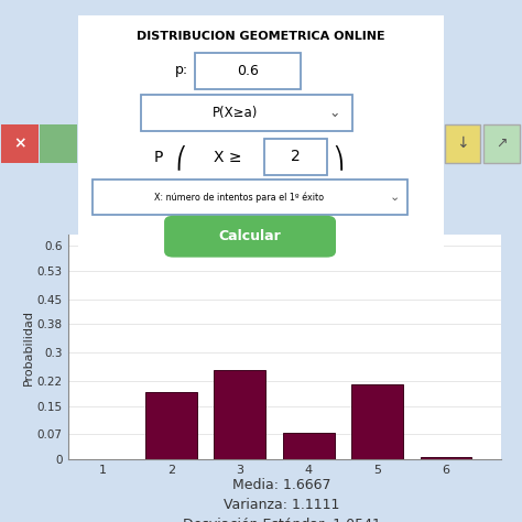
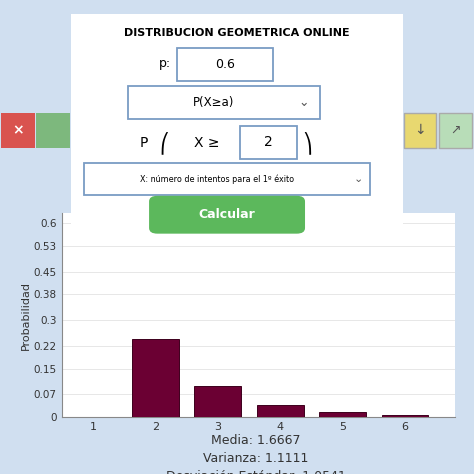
2: 0.190 -> 0.240
3: 0.250 -> 0.096
4: 0.075 -> 0.038
5: 0.210 -> 0.015
